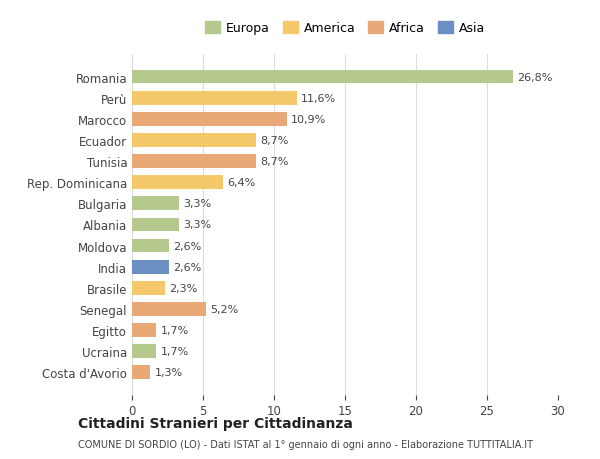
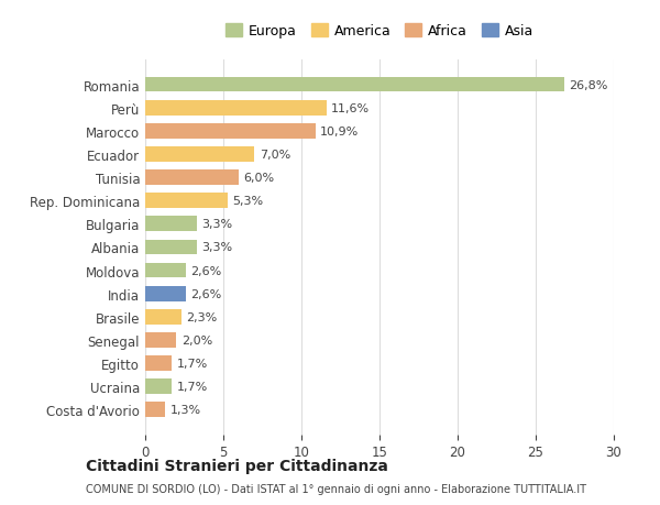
Ecuador: 8,7% -> 7,0%
Tunisia: 8,7% -> 6,0%
Rep. Dominicana: 6,4% -> 5,3%
Senegal: 5,2% -> 2,0%
